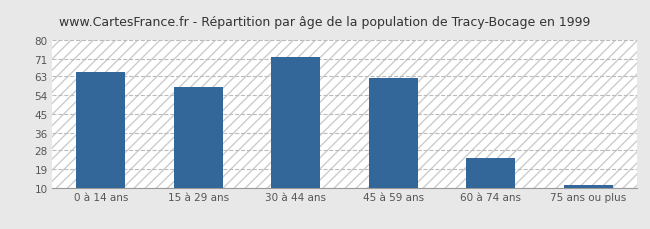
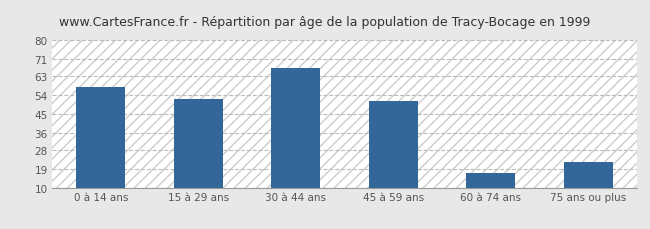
0 à 14 ans: 65 -> 58
15 à 29 ans: 58 -> 52
30 à 44 ans: 72 -> 67
45 à 59 ans: 62 -> 51
60 à 74 ans: 24 -> 17
75 ans ou plus: 11 -> 22
